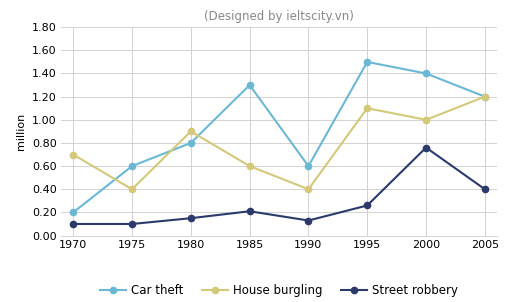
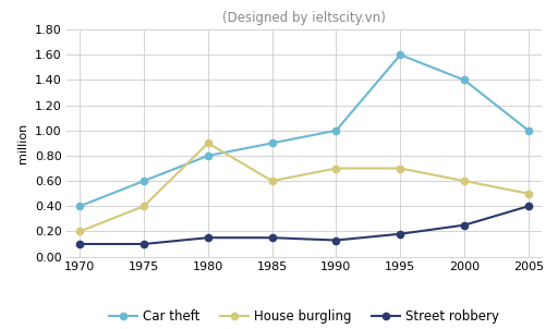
Car theft/1970: 0.2 -> 0.4
House burgling/1970: 0.7 -> 0.2
Car theft/1985: 1.3 -> 0.9
Street robbery/1985: 0.21 -> 0.15
Car theft/1990: 0.6 -> 1.0
House burgling/1990: 0.4 -> 0.7
Car theft/1995: 1.5 -> 1.6
House burgling/1995: 1.1 -> 0.7
Street robbery/1995: 0.26 -> 0.18
House burgling/2000: 1.0 -> 0.6
Street robbery/2000: 0.76 -> 0.25
Car theft/2005: 1.2 -> 1.0
House burgling/2005: 1.2 -> 0.5
